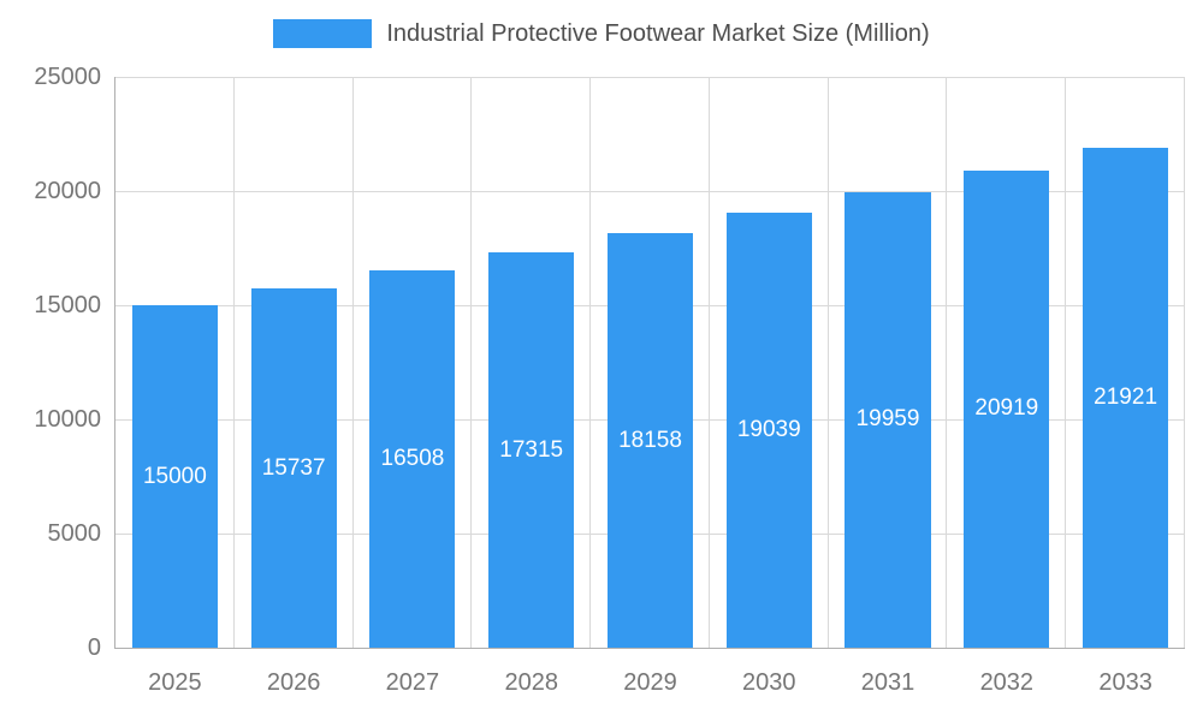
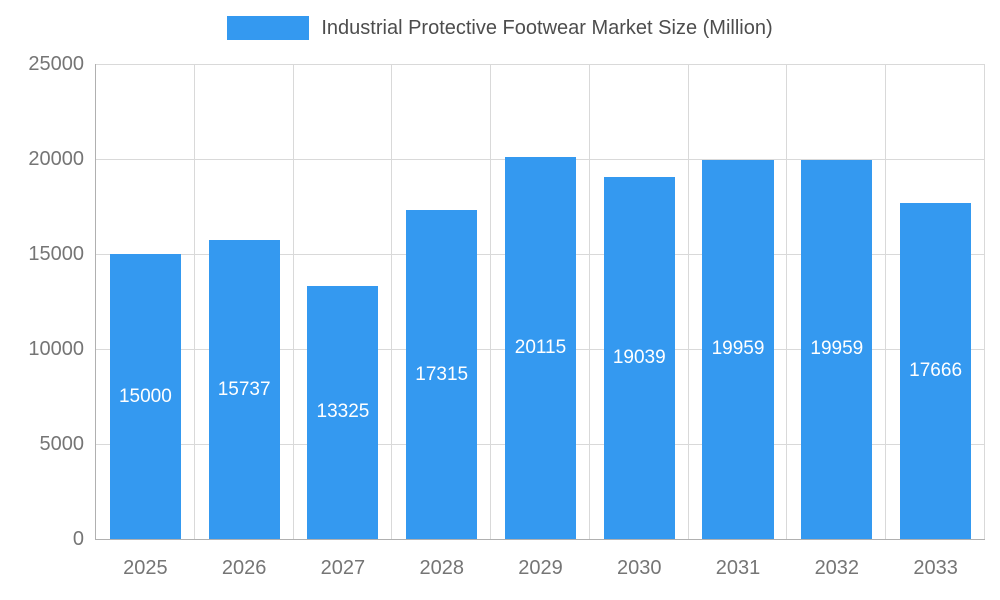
2027: 16508 -> 13325
2029: 18158 -> 20115
2032: 20919 -> 19959
2033: 21921 -> 17666
